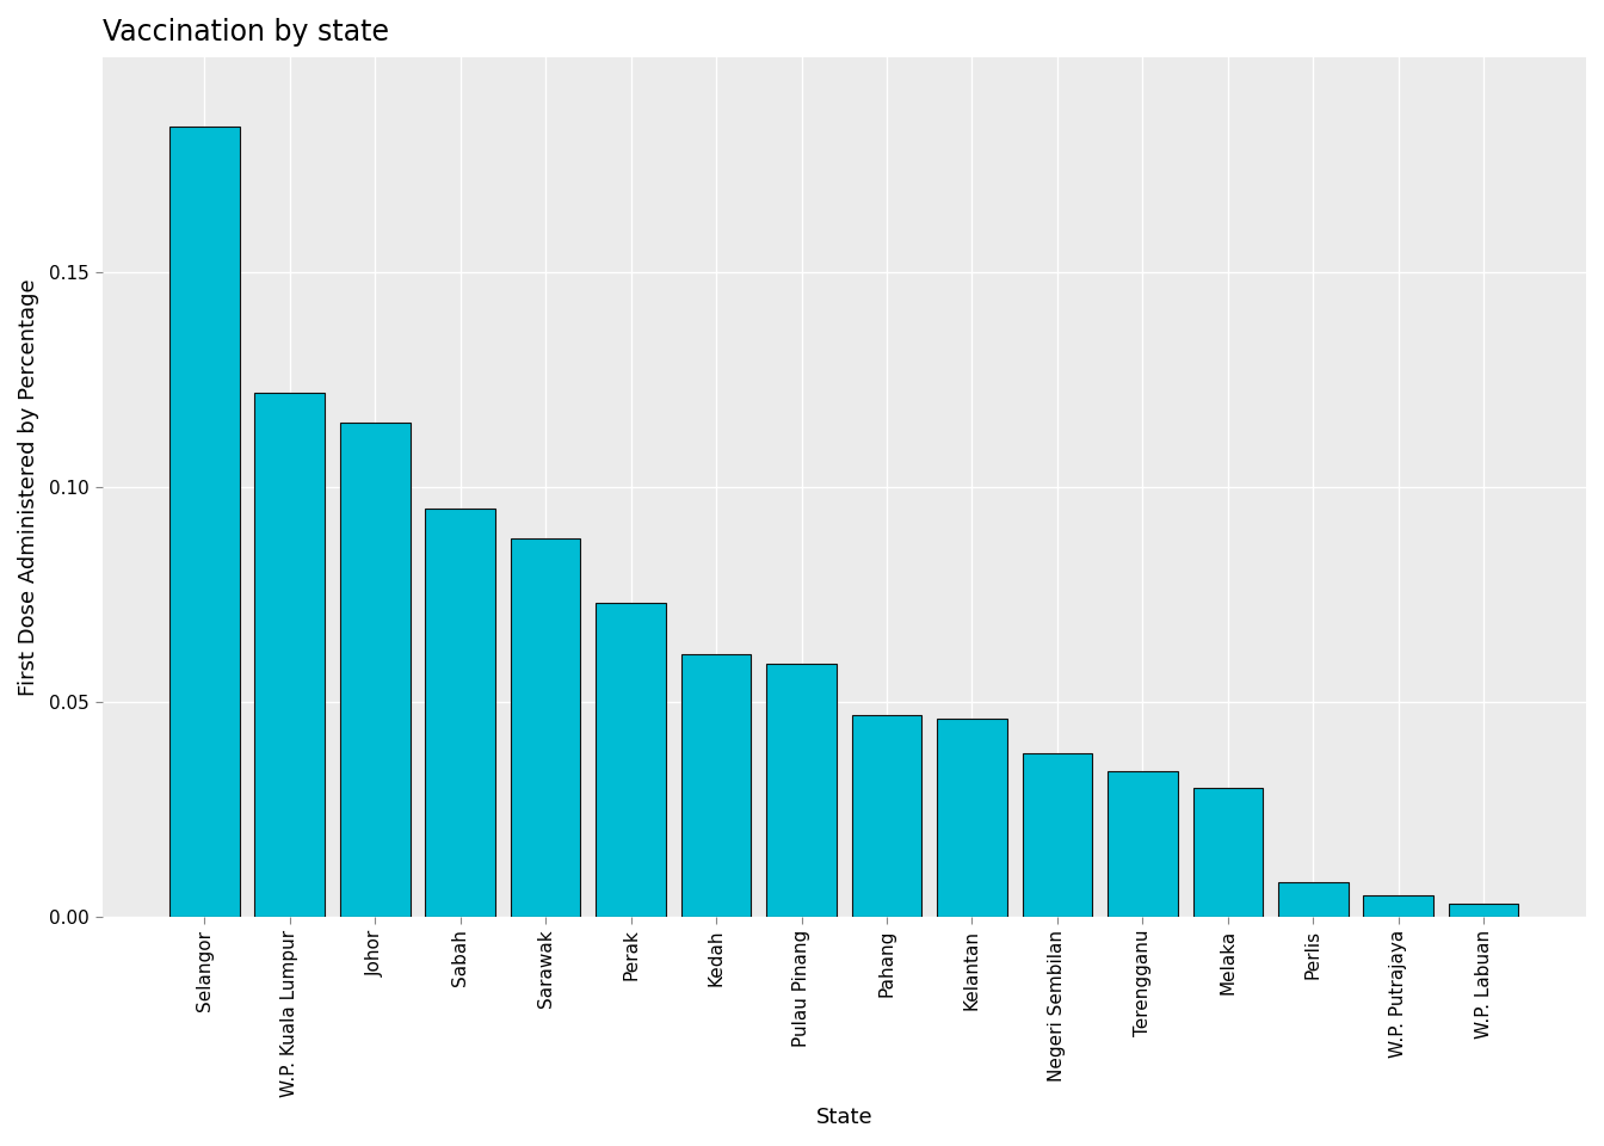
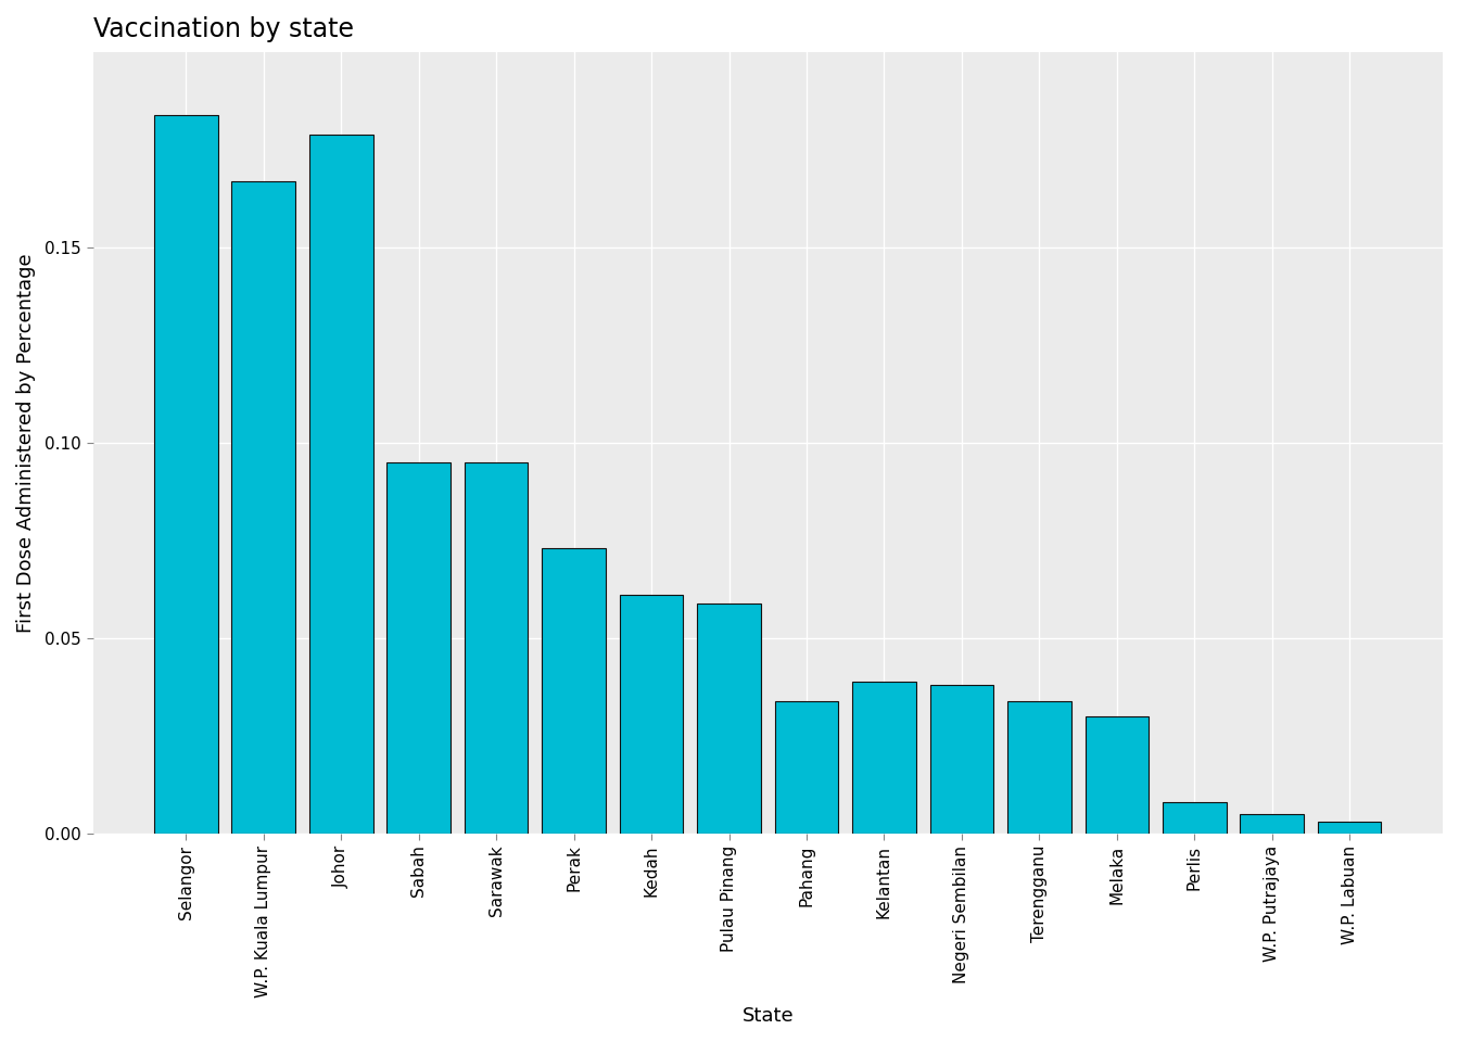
W.P. Kuala Lumpur: 0.122 -> 0.167
Johor: 0.115 -> 0.179
Sarawak: 0.088 -> 0.095
Pahang: 0.047 -> 0.034
Kelantan: 0.046 -> 0.039
